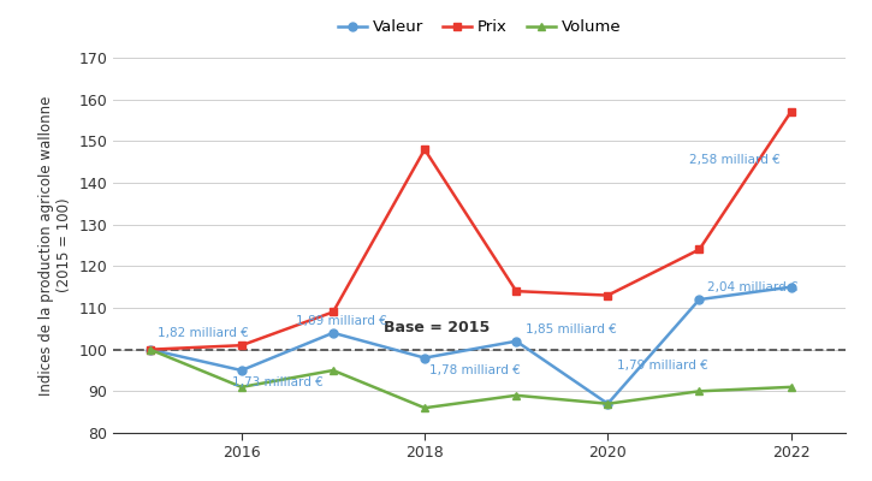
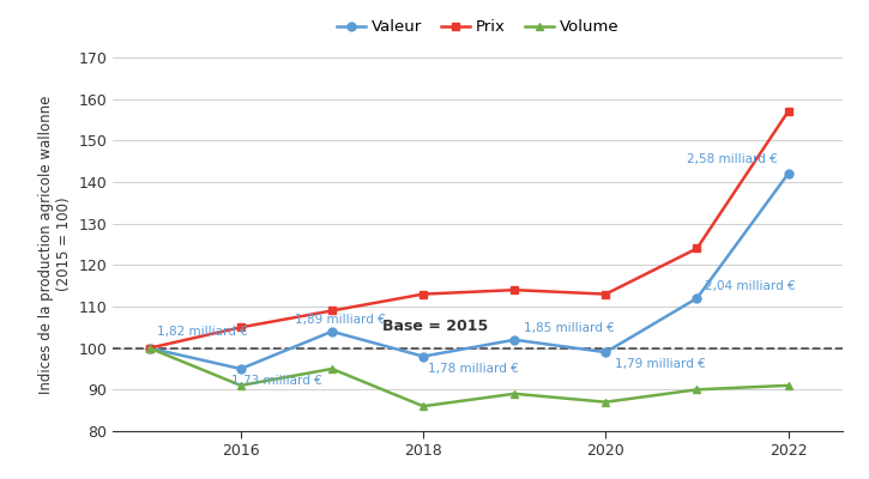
Prix/2016: 101 -> 105
Prix/2018: 148 -> 113
Valeur/2020: 87 -> 99
Valeur/2022: 115 -> 142
